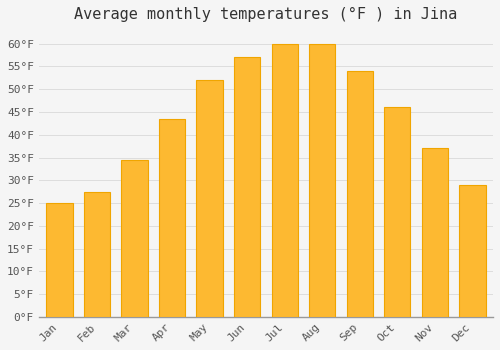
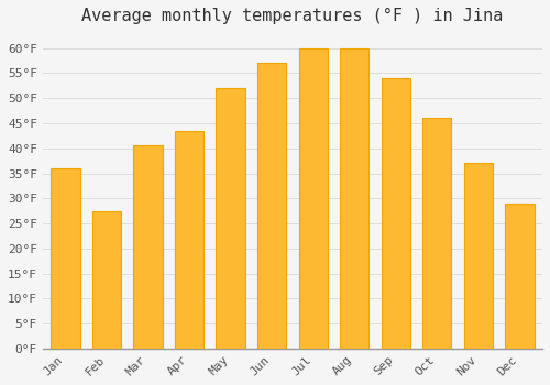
Jan: 25.0°F -> 36.0°F
Mar: 34.5°F -> 40.5°F
